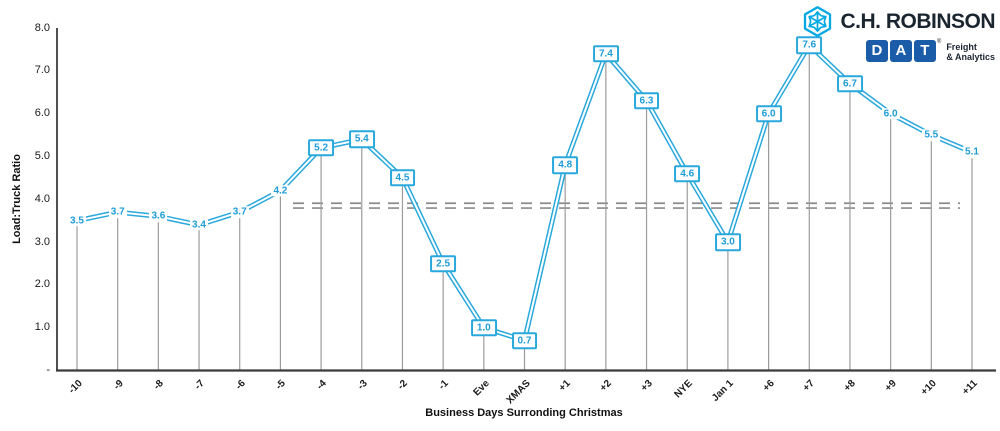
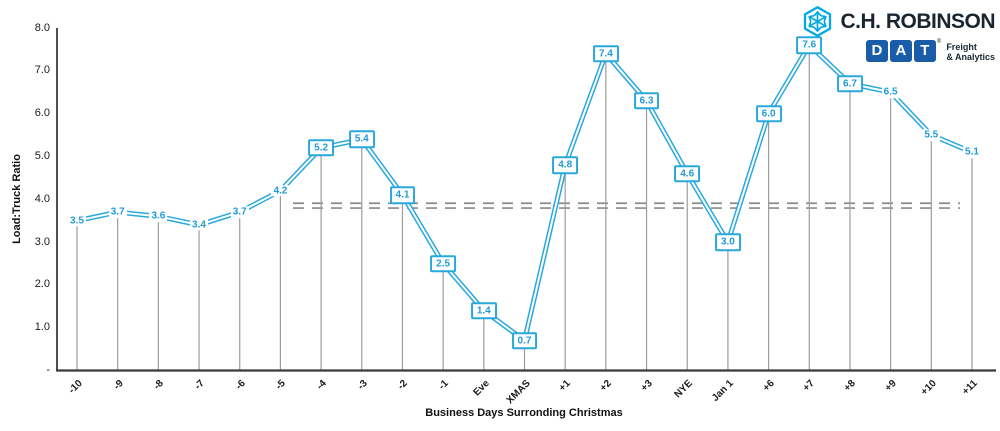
-2: 4.5 -> 4.1
Eve: 1.0 -> 1.4
+9: 6.0 -> 6.5
